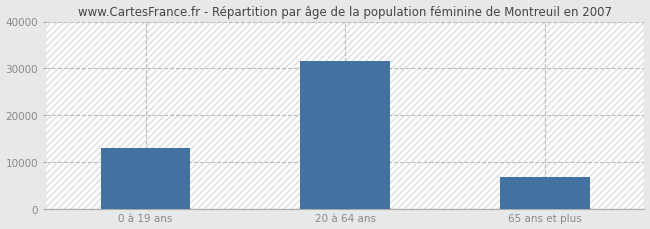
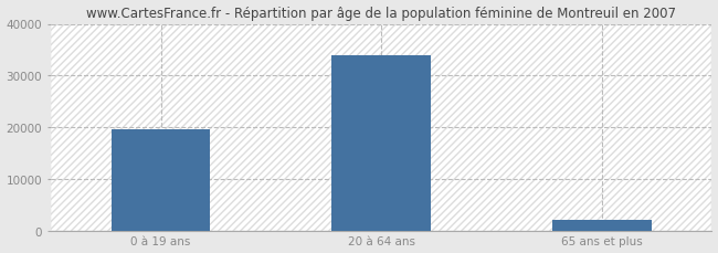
0 à 19 ans: 13000 -> 19500
20 à 64 ans: 31500 -> 34000
65 ans et plus: 6700 -> 2000
